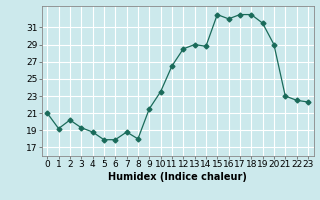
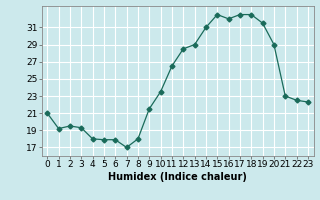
2: 20.2 -> 19.5
4: 18.8 -> 18.0
7: 18.8 -> 17.0
14: 28.8 -> 31.0
